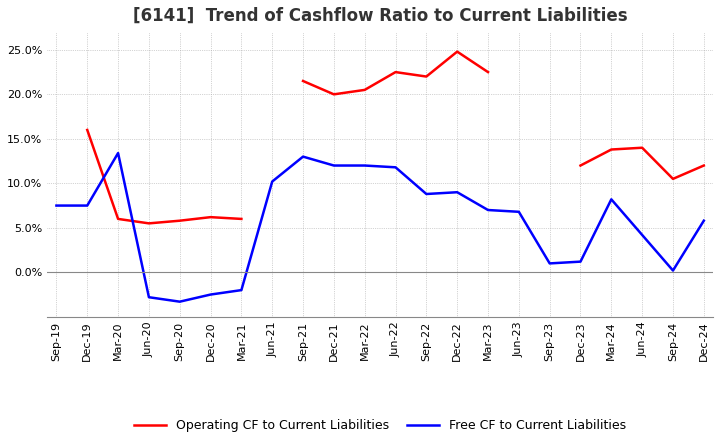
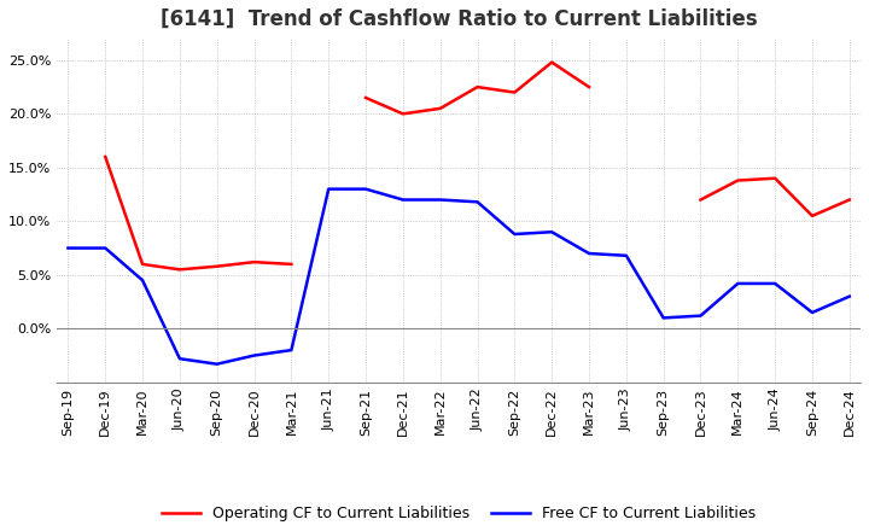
Free CF to Current Liabilities/Mar-20: 13.4% -> 4.5%
Free CF to Current Liabilities/Jun-21: 10.2% -> 13.0%
Free CF to Current Liabilities/Mar-24: 8.2% -> 4.2%
Free CF to Current Liabilities/Sep-24: 0.2% -> 1.5%
Free CF to Current Liabilities/Dec-24: 5.8% -> 3.0%
